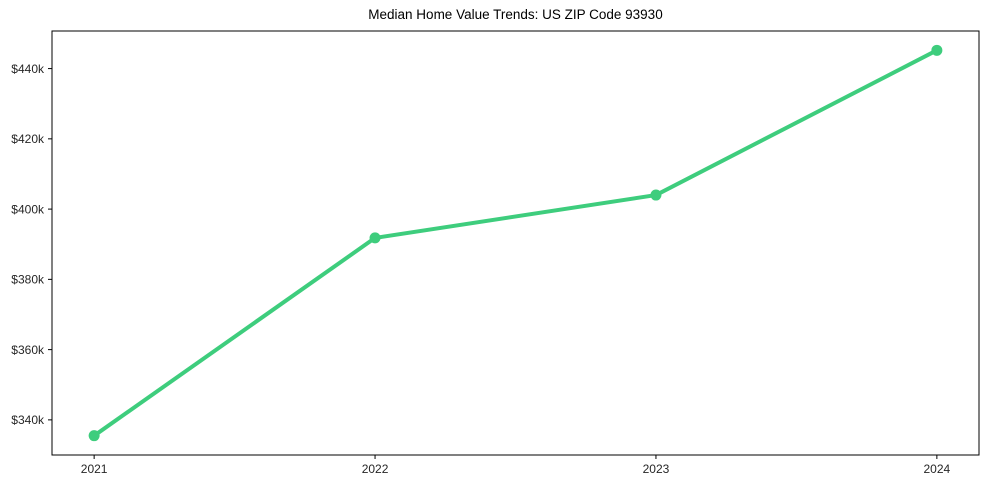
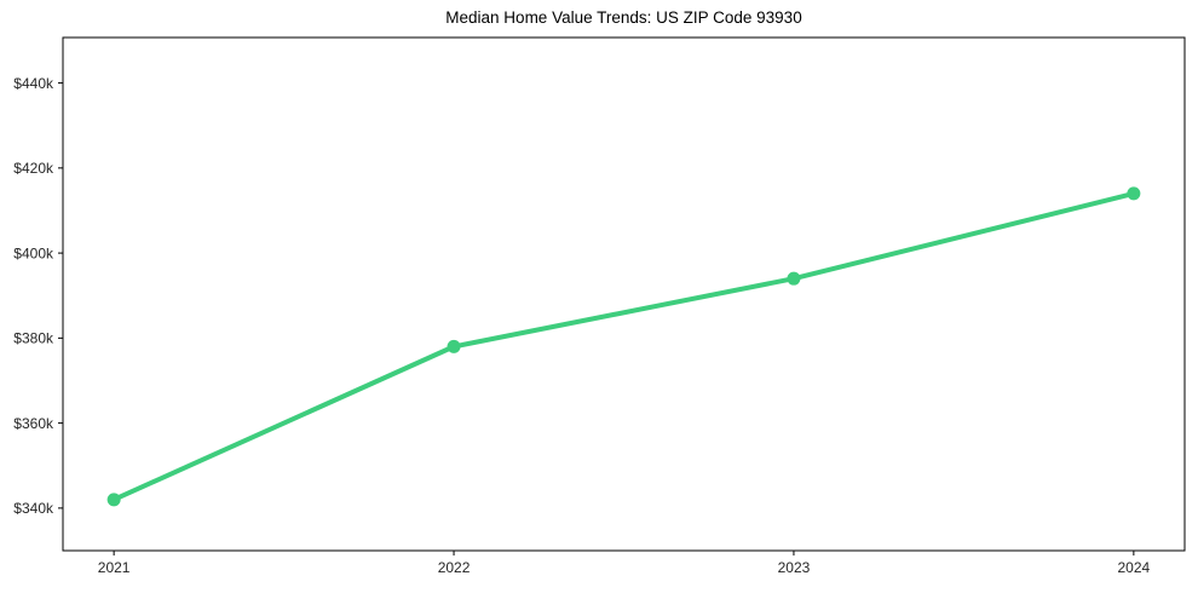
2021: $336k -> $342k
2022: $392k -> $378k
2023: $404k -> $394k
2024: $445k -> $414k
